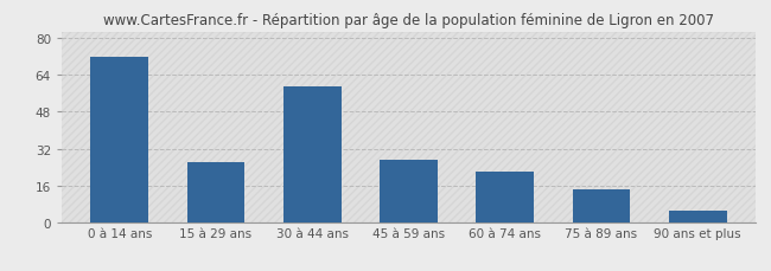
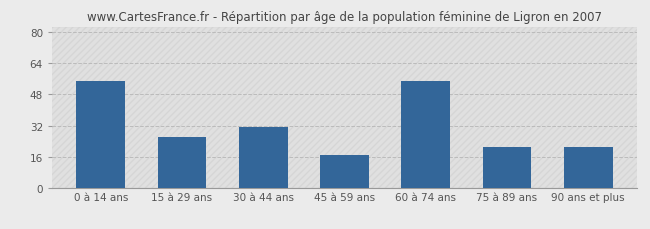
0 à 14 ans: 72 -> 55
30 à 44 ans: 59 -> 31
45 à 59 ans: 27 -> 17
60 à 74 ans: 22 -> 55
75 à 89 ans: 14 -> 21
90 ans et plus: 5 -> 21
